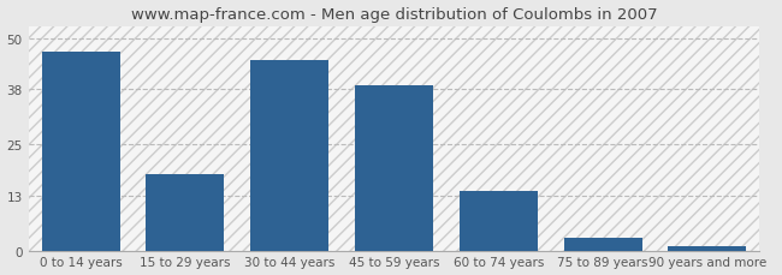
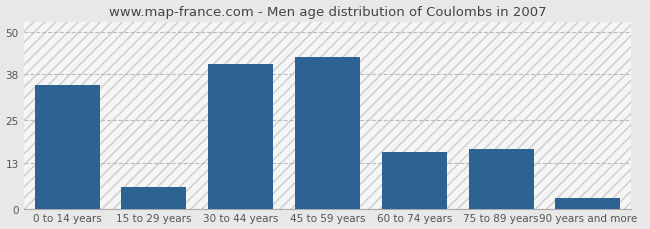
0 to 14 years: 47 -> 35
15 to 29 years: 18 -> 6
30 to 44 years: 45 -> 41
45 to 59 years: 39 -> 43
60 to 74 years: 14 -> 16
75 to 89 years: 3 -> 17
90 years and more: 1 -> 3
